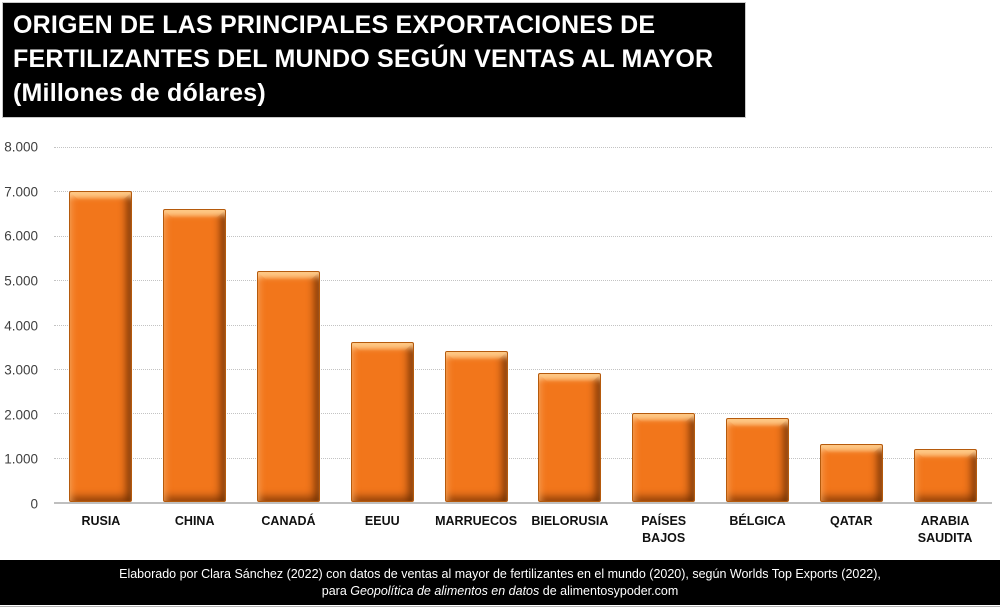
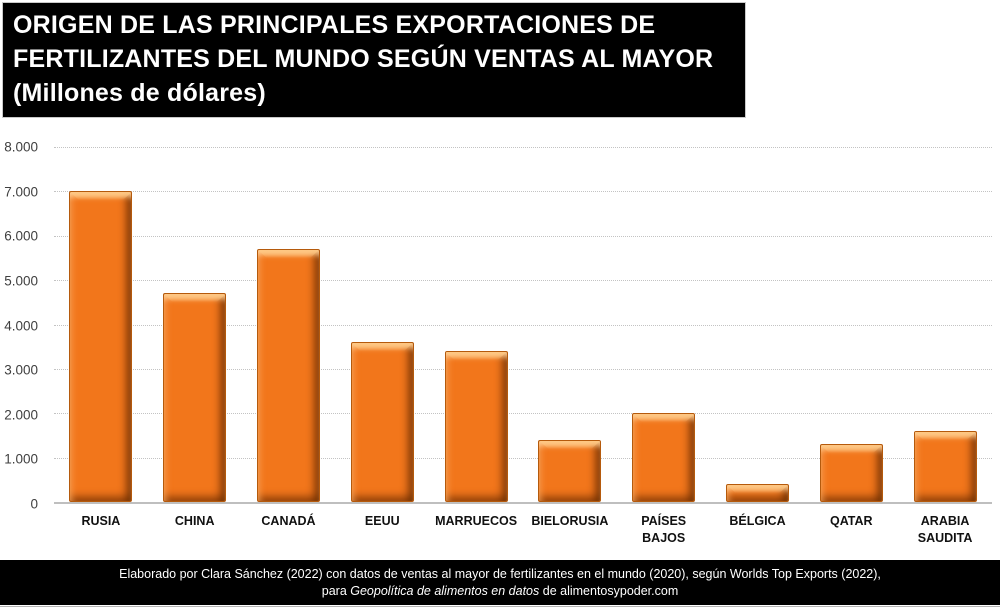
CHINA: 6600 -> 4700
CANADÁ: 5200 -> 5700
BIELORUSIA: 2900 -> 1400
BÉLGICA: 1900 -> 400
ARABIA SAUDITA: 1200 -> 1600
